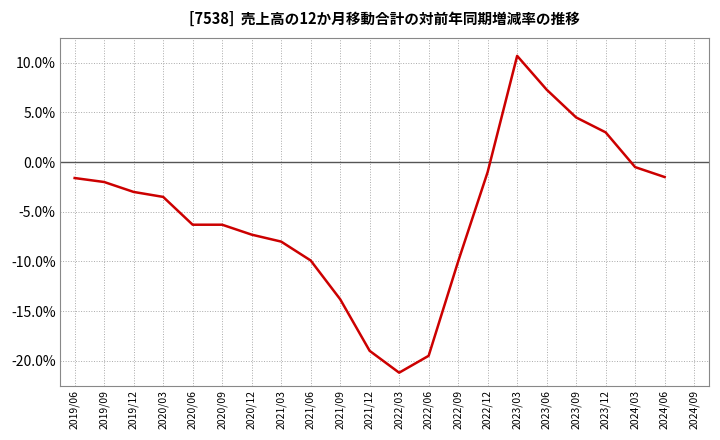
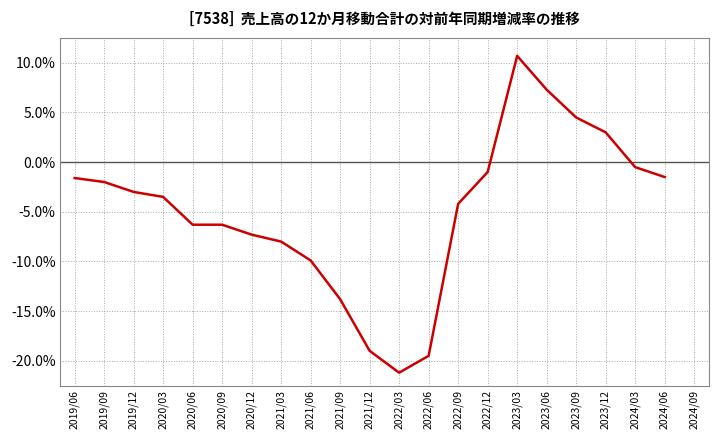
2022/09: -10.0% -> -4.2%
